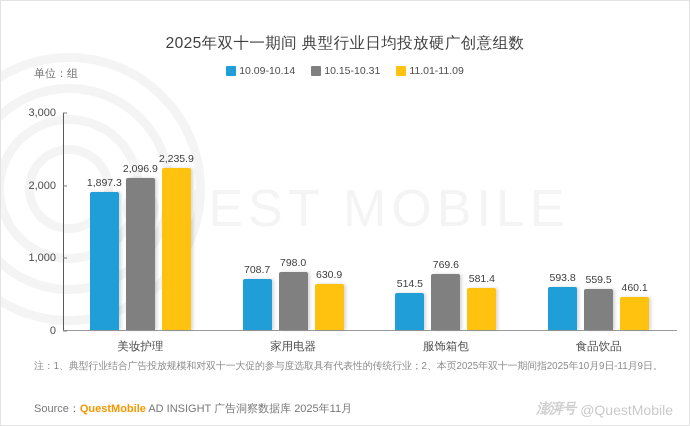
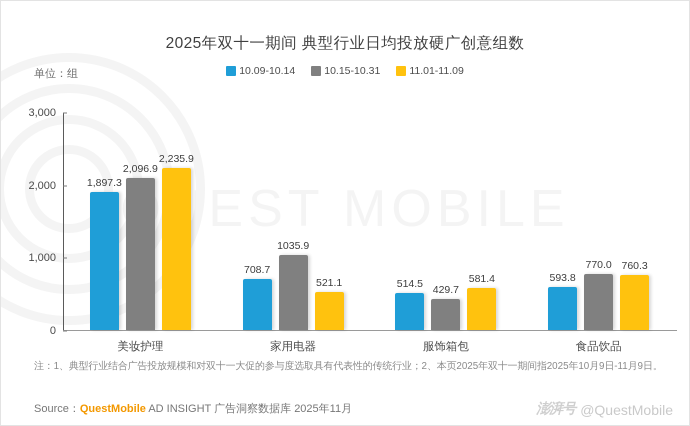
10.15-10.31/家用电器: 798.0 -> 1035.9
11.01-11.09/家用电器: 630.9 -> 521.1
10.15-10.31/服饰箱包: 769.6 -> 429.7
10.15-10.31/食品饮品: 559.5 -> 770.0
11.01-11.09/食品饮品: 460.1 -> 760.3
